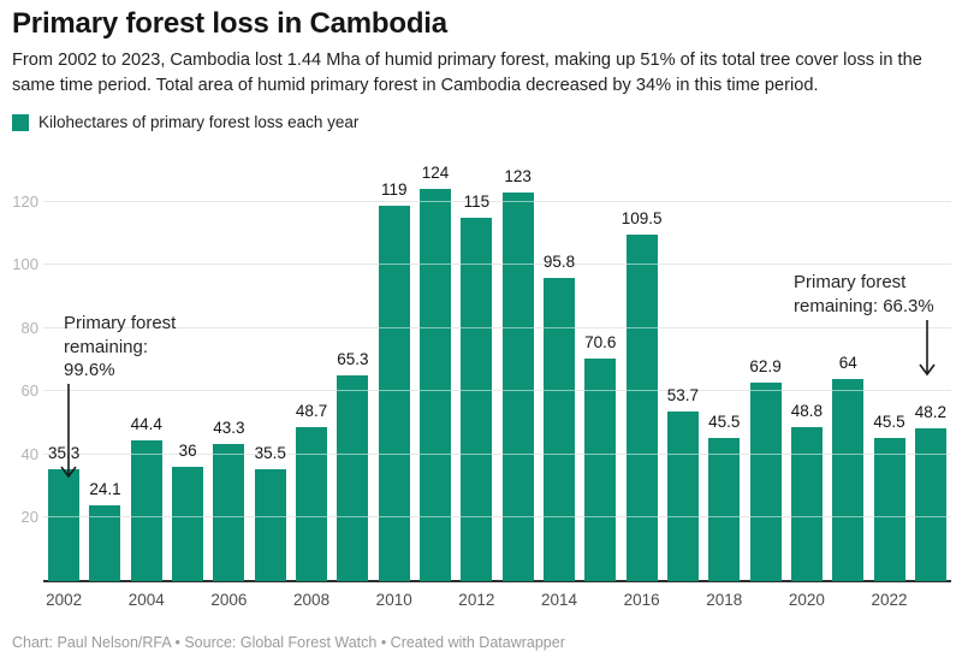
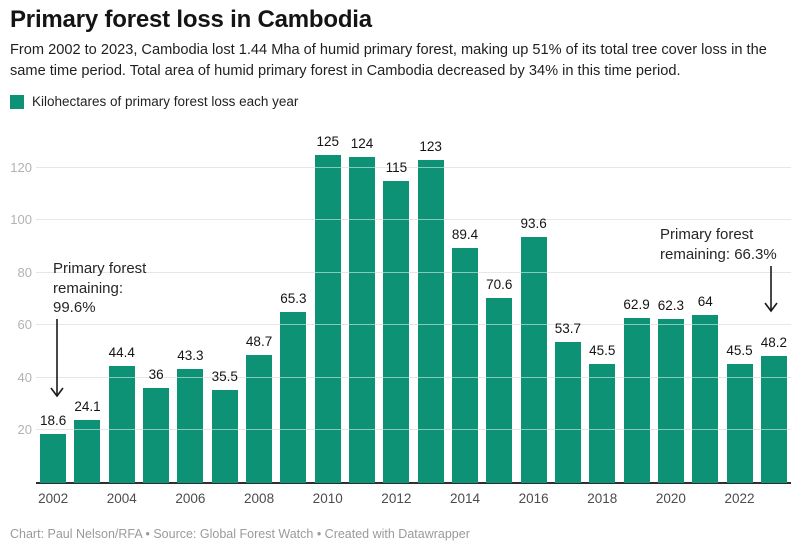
2002: 35.3 -> 18.6
2010: 119 -> 125
2014: 95.8 -> 89.4
2016: 109.5 -> 93.6
2020: 48.8 -> 62.3
